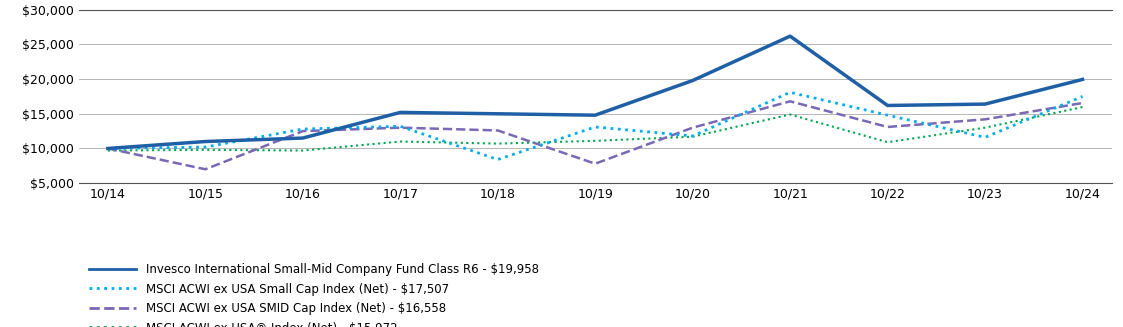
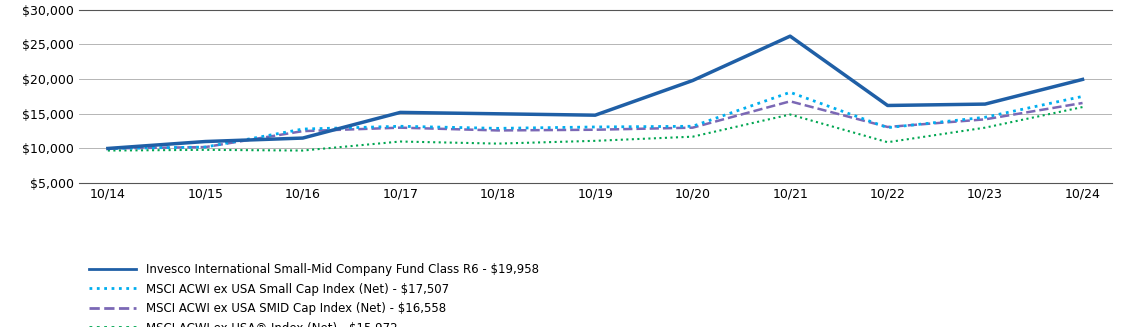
MSCI ACWI ex USA SMID Cap Index (Net) - $16,558/10/15: $7,000 -> $10,200
MSCI ACWI ex USA Small Cap Index (Net) - $17,507/10/18: $8,400 -> $12,900
MSCI ACWI ex USA SMID Cap Index (Net) - $16,558/10/19: $7,800 -> $12,700
MSCI ACWI ex USA Small Cap Index (Net) - $17,507/10/20: $11,800 -> $13,200
MSCI ACWI ex USA Small Cap Index (Net) - $17,507/10/22: $14,800 -> $13,000
MSCI ACWI ex USA Small Cap Index (Net) - $17,507/10/23: $11,600 -> $14,500
